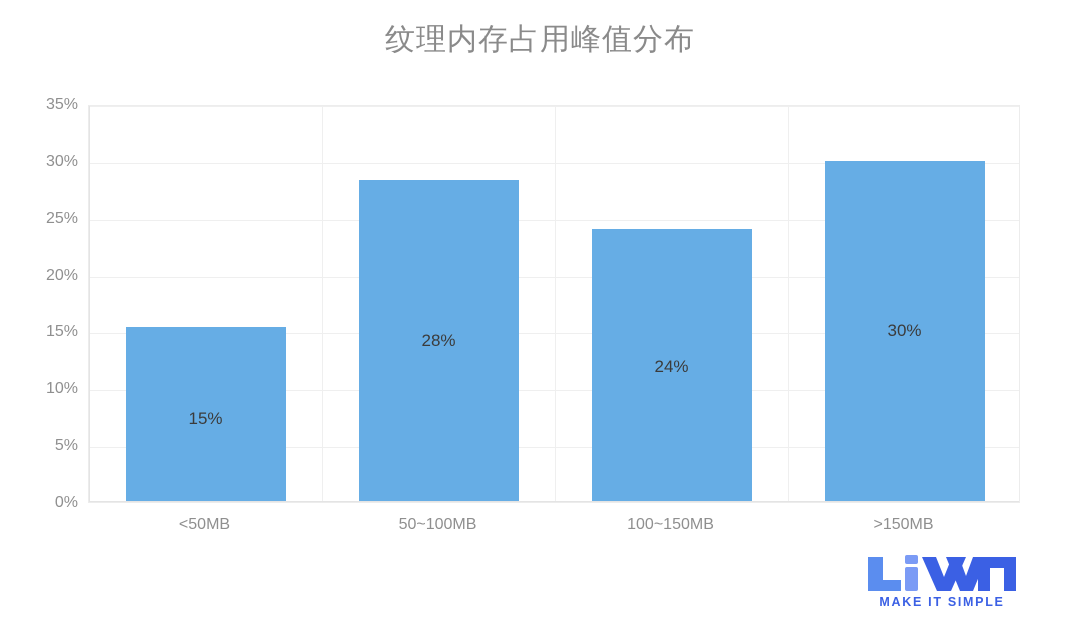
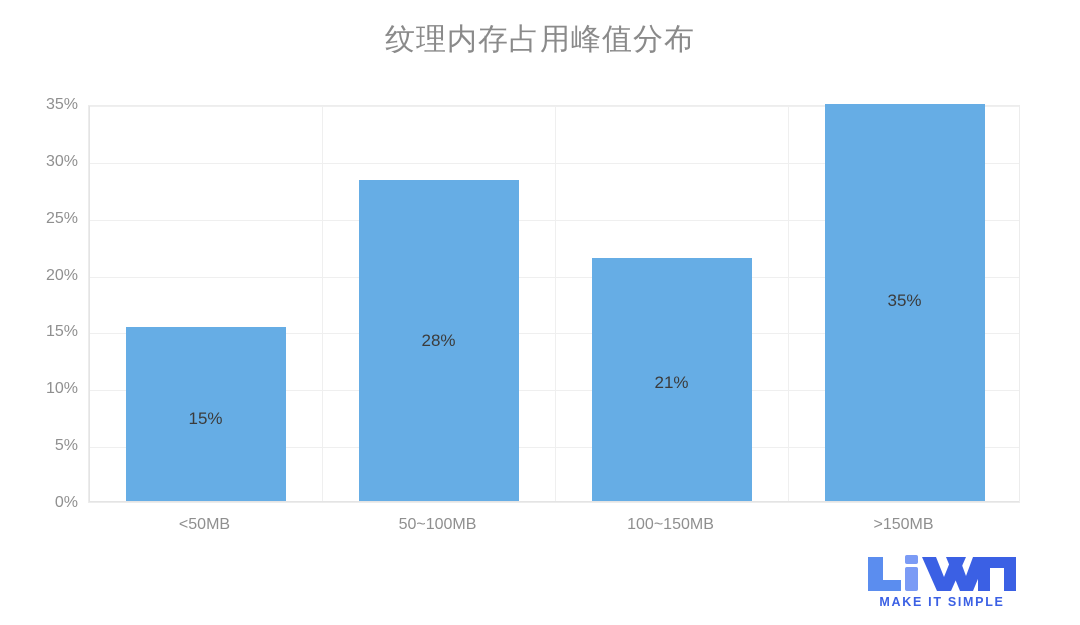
100~150MB: 24% -> 21%
>150MB: 30% -> 35%
